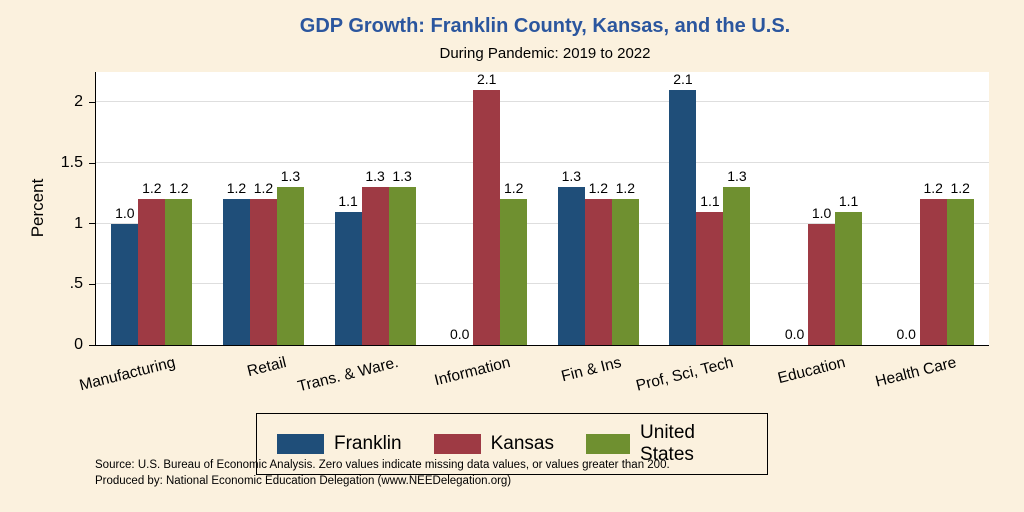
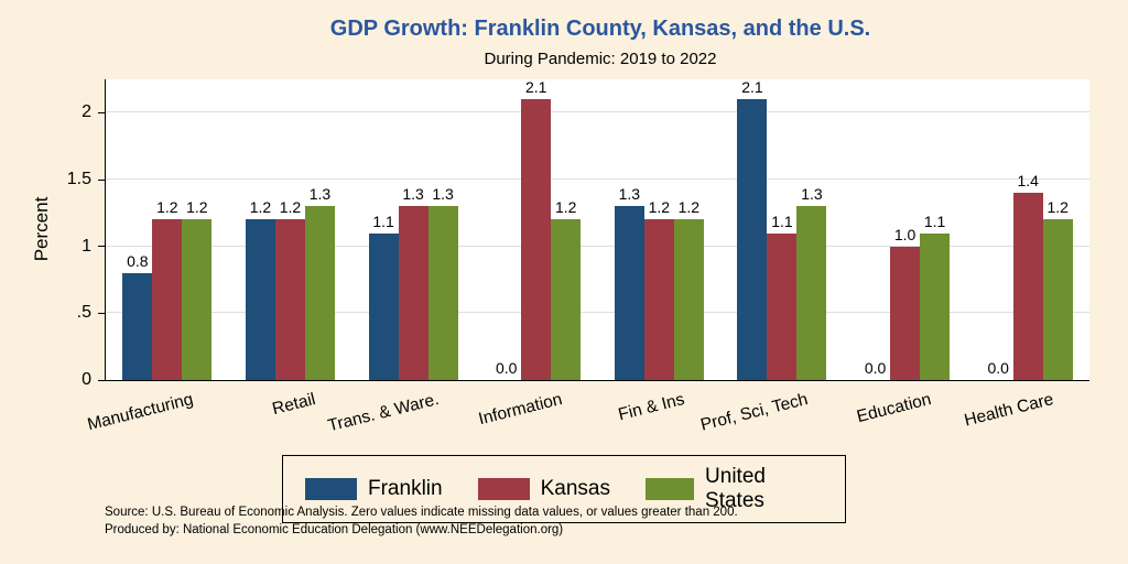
Franklin/Manufacturing: 1.0 -> 0.8
Kansas/Health Care: 1.2 -> 1.4
